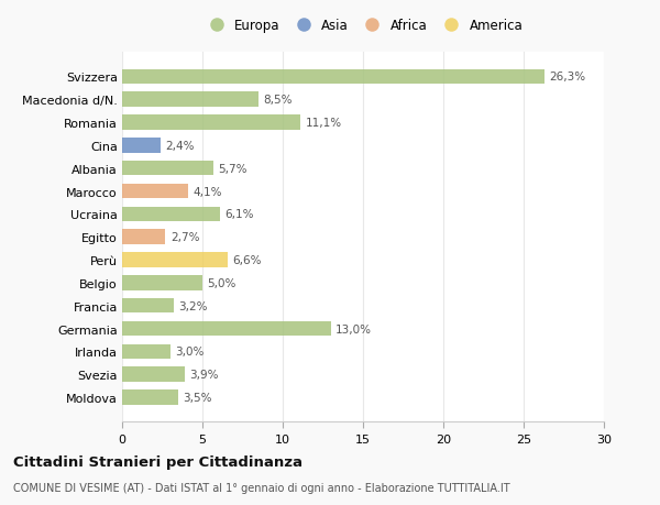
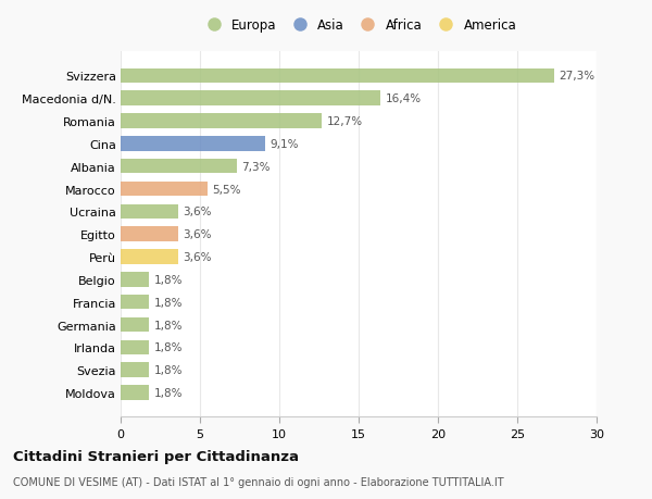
Svizzera: 26,3% -> 27,3%
Macedonia d/N.: 8,5% -> 16,4%
Romania: 11,1% -> 12,7%
Cina: 2,4% -> 9,1%
Albania: 5,7% -> 7,3%
Marocco: 4,1% -> 5,5%
Ucraina: 6,1% -> 3,6%
Egitto: 2,7% -> 3,6%
Perù: 6,6% -> 3,6%
Belgio: 5,0% -> 1,8%
Francia: 3,2% -> 1,8%
Germania: 13,0% -> 1,8%
Irlanda: 3,0% -> 1,8%
Svezia: 3,9% -> 1,8%
Moldova: 3,5% -> 1,8%
